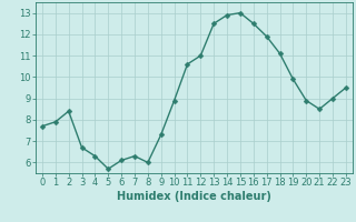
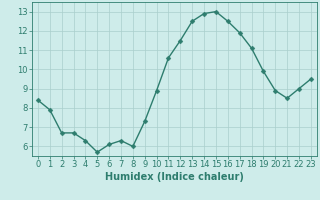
0: 7.7 -> 8.4
2: 8.4 -> 6.7
12: 11.0 -> 11.5
